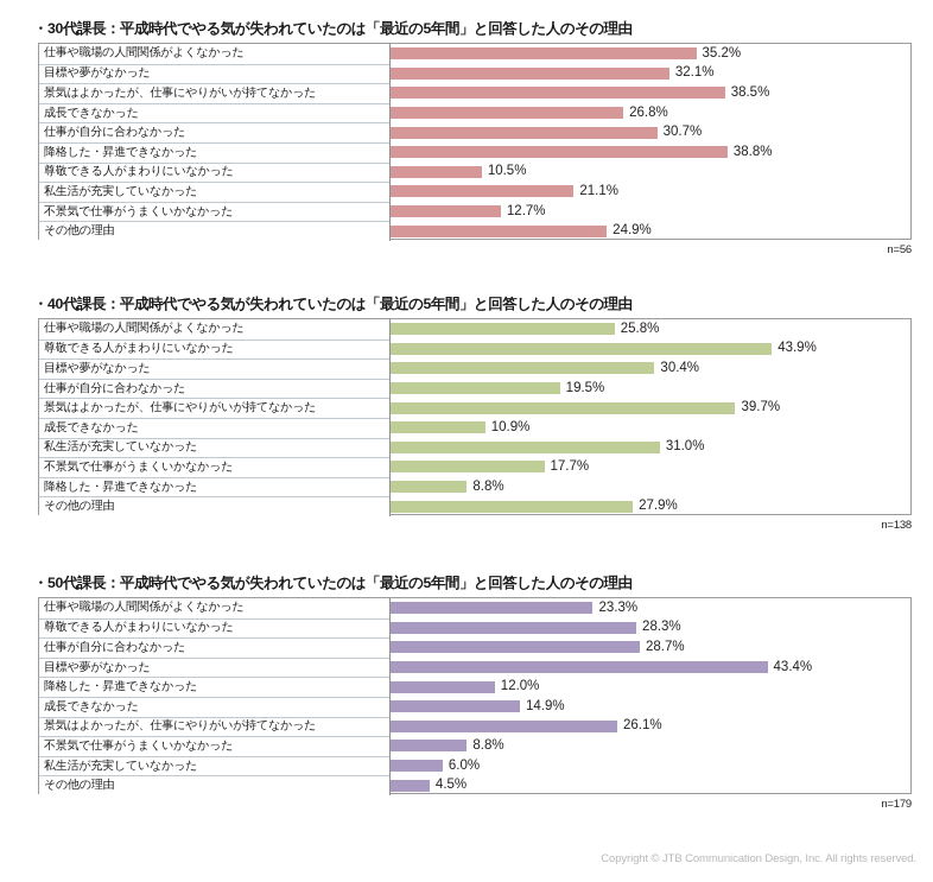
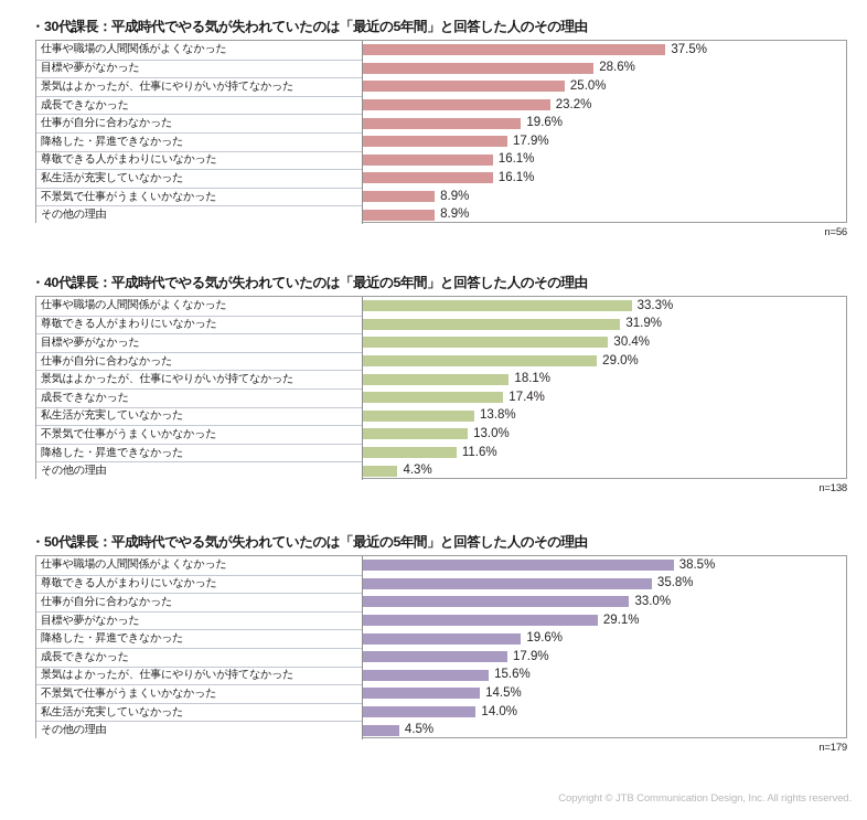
・30代課長：平成時代でやる気が失われていたのは「最近の5年間」と回答した人のその理由/仕事や職場の人間関係がよくなかった: 35.2% -> 37.5%
・30代課長：平成時代でやる気が失われていたのは「最近の5年間」と回答した人のその理由/目標や夢がなかった: 32.1% -> 28.6%
・30代課長：平成時代でやる気が失われていたのは「最近の5年間」と回答した人のその理由/景気はよかったが、仕事にやりがいが持てなかった: 38.5% -> 25.0%
・30代課長：平成時代でやる気が失われていたのは「最近の5年間」と回答した人のその理由/成長できなかった: 26.8% -> 23.2%
・30代課長：平成時代でやる気が失われていたのは「最近の5年間」と回答した人のその理由/仕事が自分に合わなかった: 30.7% -> 19.6%
・30代課長：平成時代でやる気が失われていたのは「最近の5年間」と回答した人のその理由/降格した・昇進できなかった: 38.8% -> 17.9%
・30代課長：平成時代でやる気が失われていたのは「最近の5年間」と回答した人のその理由/尊敬できる人がまわりにいなかった: 10.5% -> 16.1%
・30代課長：平成時代でやる気が失われていたのは「最近の5年間」と回答した人のその理由/私生活が充実していなかった: 21.1% -> 16.1%
・30代課長：平成時代でやる気が失われていたのは「最近の5年間」と回答した人のその理由/不景気で仕事がうまくいかなかった: 12.7% -> 8.9%
・30代課長：平成時代でやる気が失われていたのは「最近の5年間」と回答した人のその理由/その他の理由: 24.9% -> 8.9%
・40代課長：平成時代でやる気が失われていたのは「最近の5年間」と回答した人のその理由/仕事や職場の人間関係がよくなかった: 25.8% -> 33.3%
・40代課長：平成時代でやる気が失われていたのは「最近の5年間」と回答した人のその理由/尊敬できる人がまわりにいなかった: 43.9% -> 31.9%
・40代課長：平成時代でやる気が失われていたのは「最近の5年間」と回答した人のその理由/仕事が自分に合わなかった: 19.5% -> 29.0%
・40代課長：平成時代でやる気が失われていたのは「最近の5年間」と回答した人のその理由/景気はよかったが、仕事にやりがいが持てなかった: 39.7% -> 18.1%
・40代課長：平成時代でやる気が失われていたのは「最近の5年間」と回答した人のその理由/成長できなかった: 10.9% -> 17.4%
・40代課長：平成時代でやる気が失われていたのは「最近の5年間」と回答した人のその理由/私生活が充実していなかった: 31.0% -> 13.8%
・40代課長：平成時代でやる気が失われていたのは「最近の5年間」と回答した人のその理由/不景気で仕事がうまくいかなかった: 17.7% -> 13.0%
・40代課長：平成時代でやる気が失われていたのは「最近の5年間」と回答した人のその理由/降格した・昇進できなかった: 8.8% -> 11.6%
・40代課長：平成時代でやる気が失われていたのは「最近の5年間」と回答した人のその理由/その他の理由: 27.9% -> 4.3%
・50代課長：平成時代でやる気が失われていたのは「最近の5年間」と回答した人のその理由/仕事や職場の人間関係がよくなかった: 23.3% -> 38.5%
・50代課長：平成時代でやる気が失われていたのは「最近の5年間」と回答した人のその理由/尊敬できる人がまわりにいなかった: 28.3% -> 35.8%
・50代課長：平成時代でやる気が失われていたのは「最近の5年間」と回答した人のその理由/仕事が自分に合わなかった: 28.7% -> 33.0%
・50代課長：平成時代でやる気が失われていたのは「最近の5年間」と回答した人のその理由/目標や夢がなかった: 43.4% -> 29.1%
・50代課長：平成時代でやる気が失われていたのは「最近の5年間」と回答した人のその理由/降格した・昇進できなかった: 12.0% -> 19.6%
・50代課長：平成時代でやる気が失われていたのは「最近の5年間」と回答した人のその理由/成長できなかった: 14.9% -> 17.9%
・50代課長：平成時代でやる気が失われていたのは「最近の5年間」と回答した人のその理由/景気はよかったが、仕事にやりがいが持てなかった: 26.1% -> 15.6%
・50代課長：平成時代でやる気が失われていたのは「最近の5年間」と回答した人のその理由/不景気で仕事がうまくいかなかった: 8.8% -> 14.5%
・50代課長：平成時代でやる気が失われていたのは「最近の5年間」と回答した人のその理由/私生活が充実していなかった: 6.0% -> 14.0%
